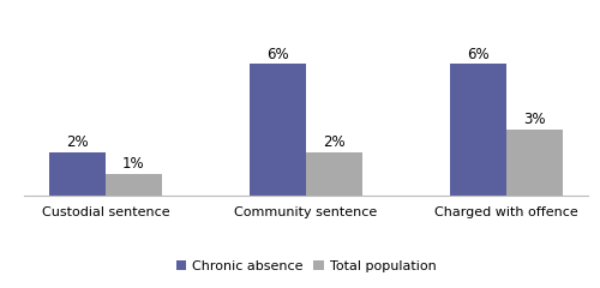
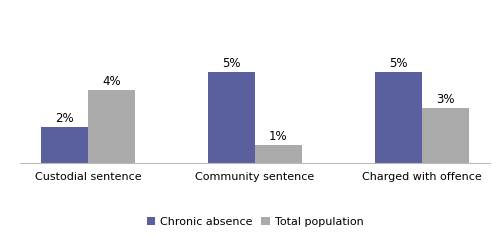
Total population/Custodial sentence: 1% -> 4%
Chronic absence/Community sentence: 6% -> 5%
Total population/Community sentence: 2% -> 1%
Chronic absence/Charged with offence: 6% -> 5%
